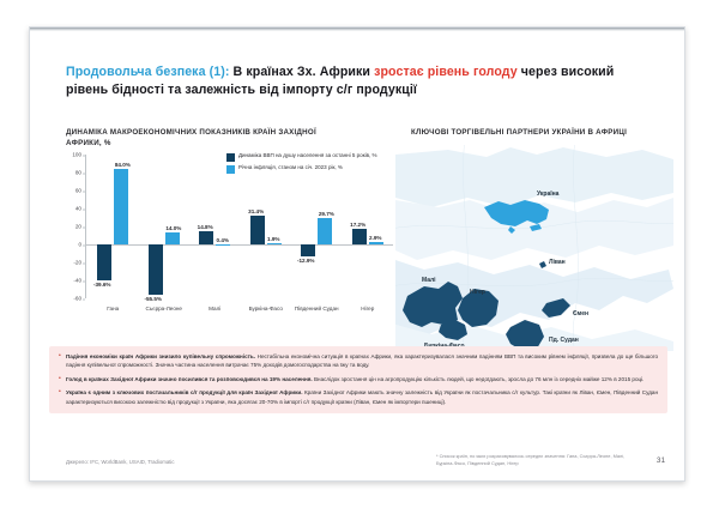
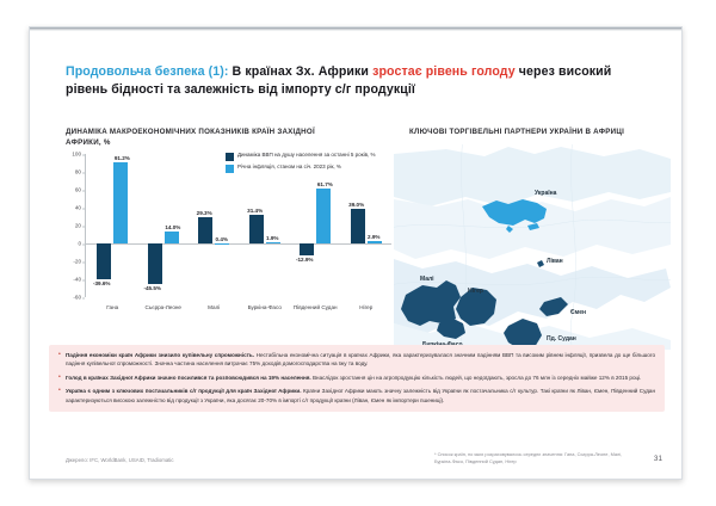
Річна інфляція, станом на січ. 2023 рік, %/Гана: 84.0% -> 91.2%
Динаміка ВВП на душу населення за останні 5 років, %/Сьєрра-Леоне: -55.5% -> -45.5%
Динаміка ВВП на душу населення за останні 5 років, %/Малі: 14.8% -> 29.3%
Річна інфляція, станом на січ. 2023 рік, %/Південний Судан: 29.7% -> 61.7%
Динаміка ВВП на душу населення за останні 5 років, %/Нігер: 17.2% -> 39.0%
